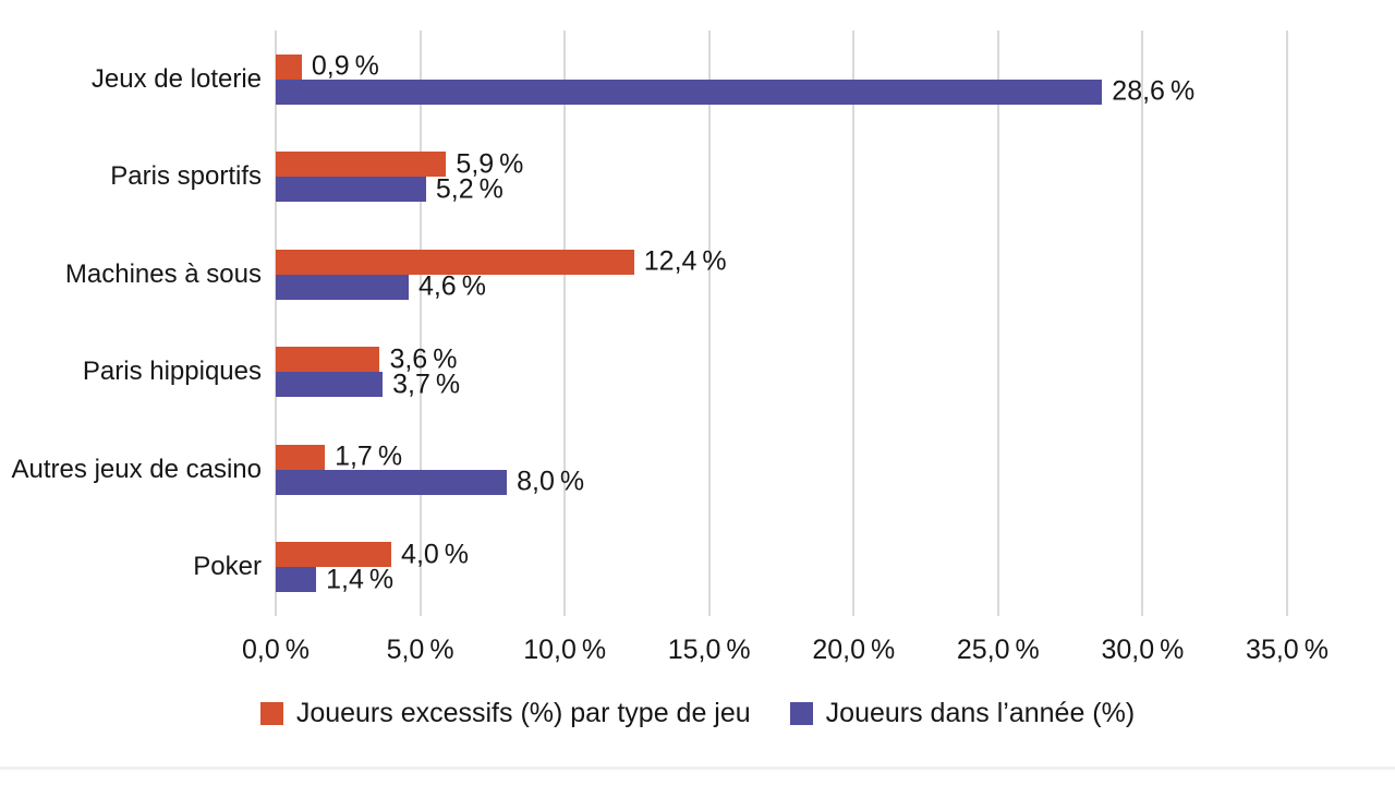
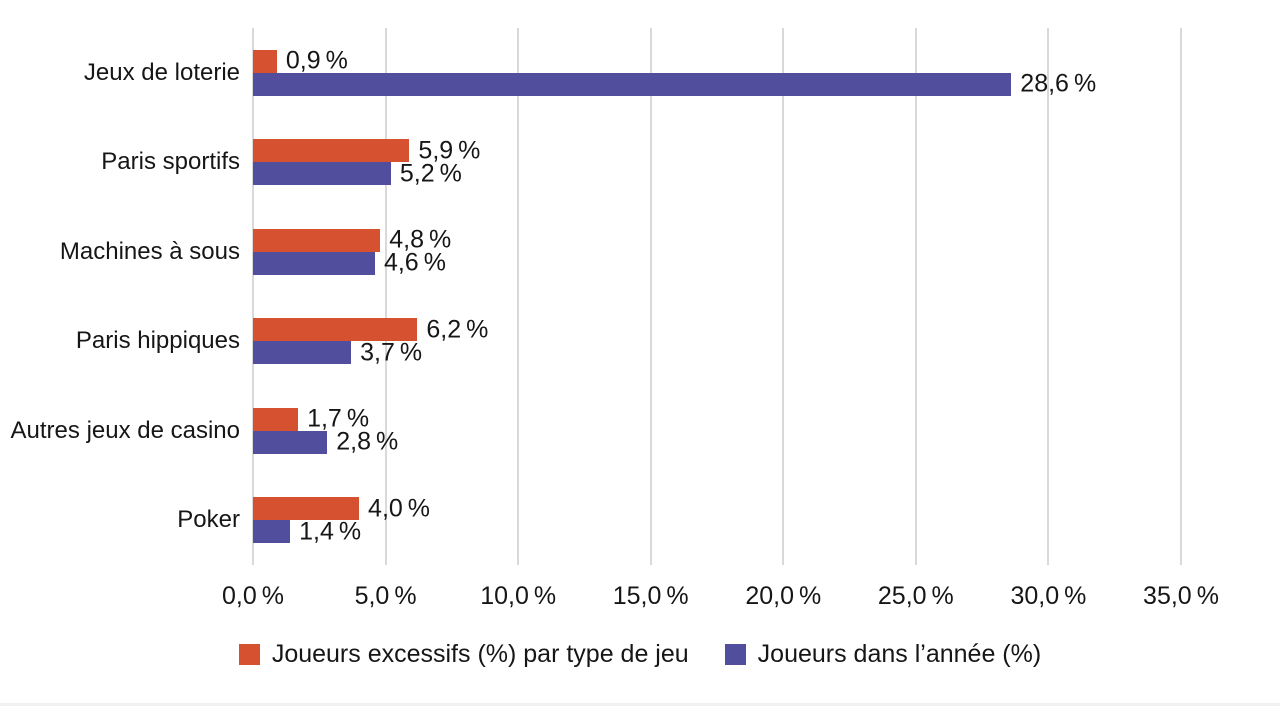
Joueurs excessifs (%) par type de jeu/Machines à sous: 12,4 -> 4,8
Joueurs excessifs (%) par type de jeu/Paris hippiques: 3,6 -> 6,2
Joueurs dans l’année (%)/Autres jeux de casino: 8,0 -> 2,8
